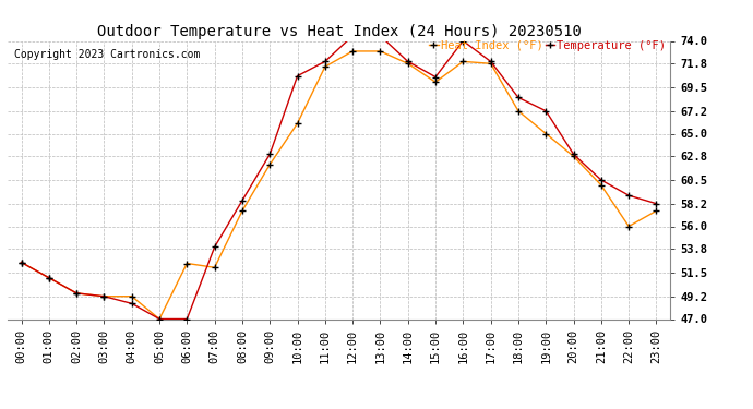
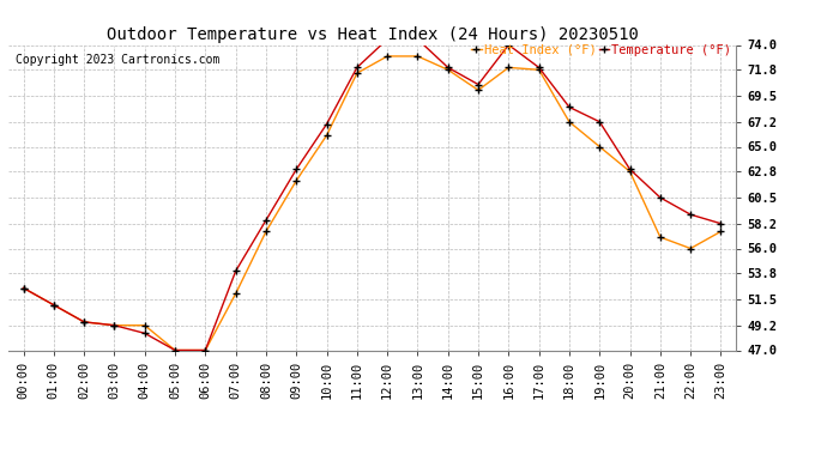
Heat Index (°F)/06:00: 52.4 -> 47.0
Temperature (°F)/10:00: 70.6 -> 67.0
Heat Index (°F)/21:00: 60.0 -> 57.0
